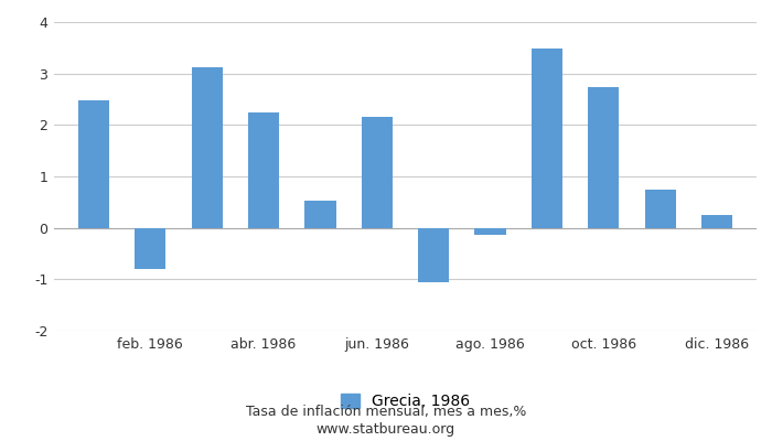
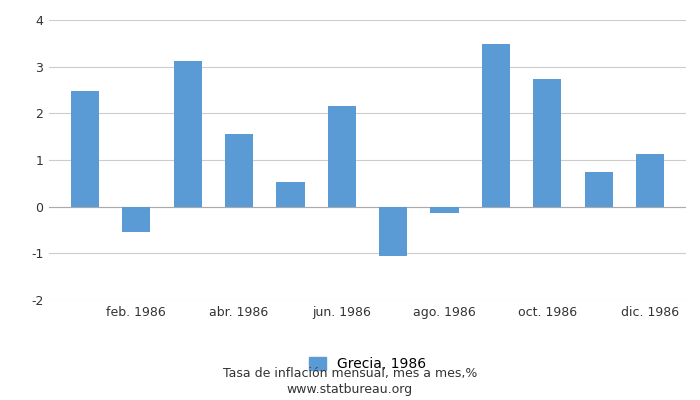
feb. 1986: -0.80 -> -0.55
abr. 1986: 2.25 -> 1.55
dic. 1986: 0.25 -> 1.12
